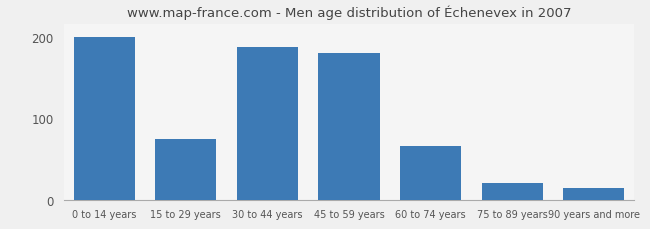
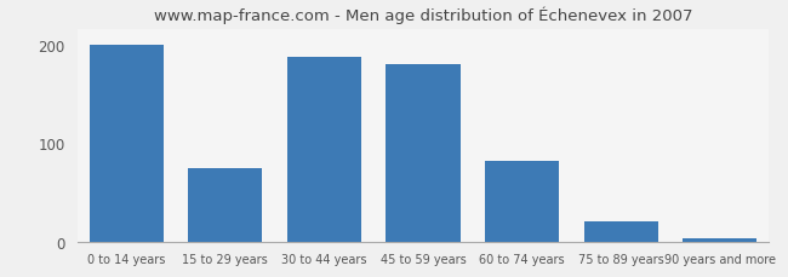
60 to 74 years: 66 -> 82
90 years and more: 14 -> 3
